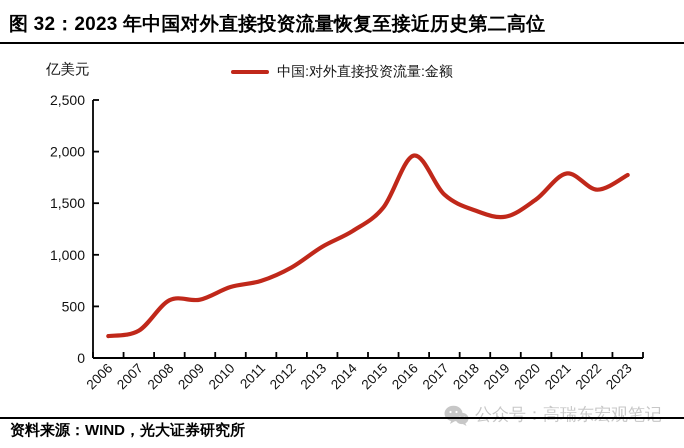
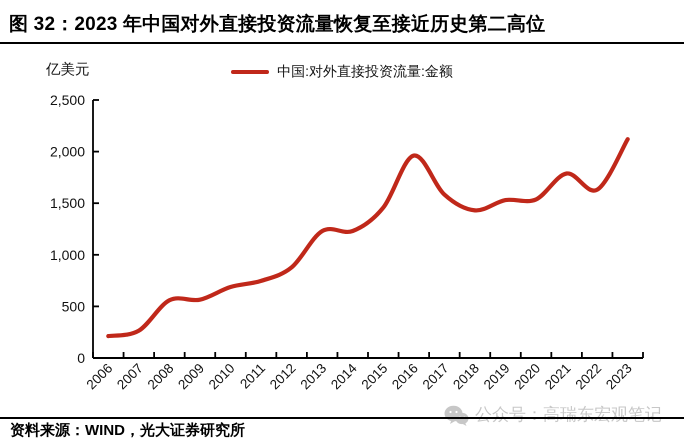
2013: 1080 -> 1230
2019: 1370 -> 1530
2023: 1770 -> 2120
